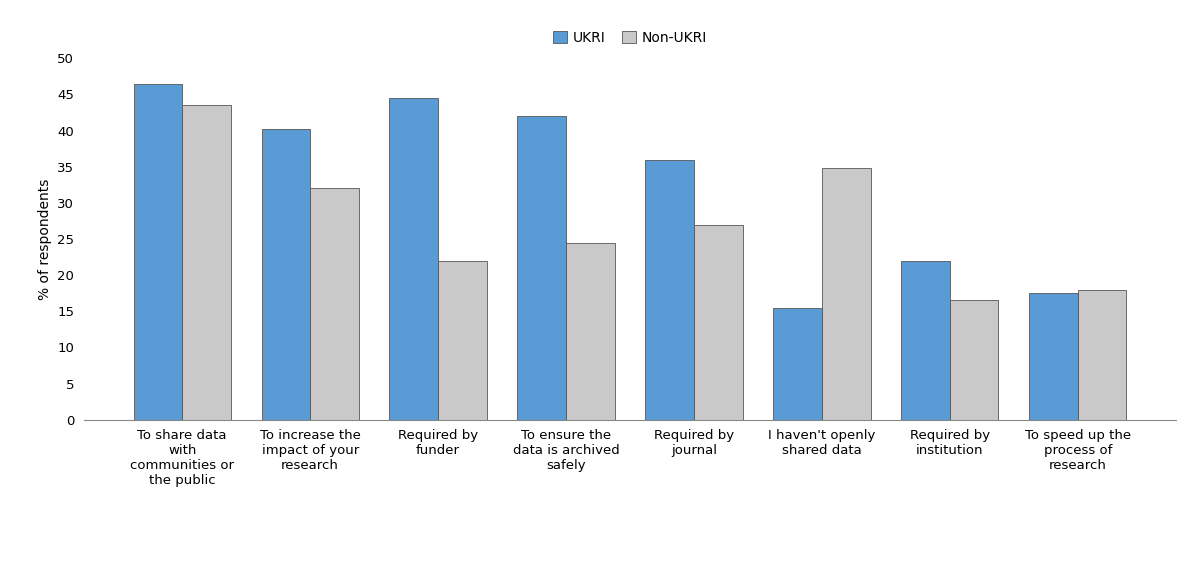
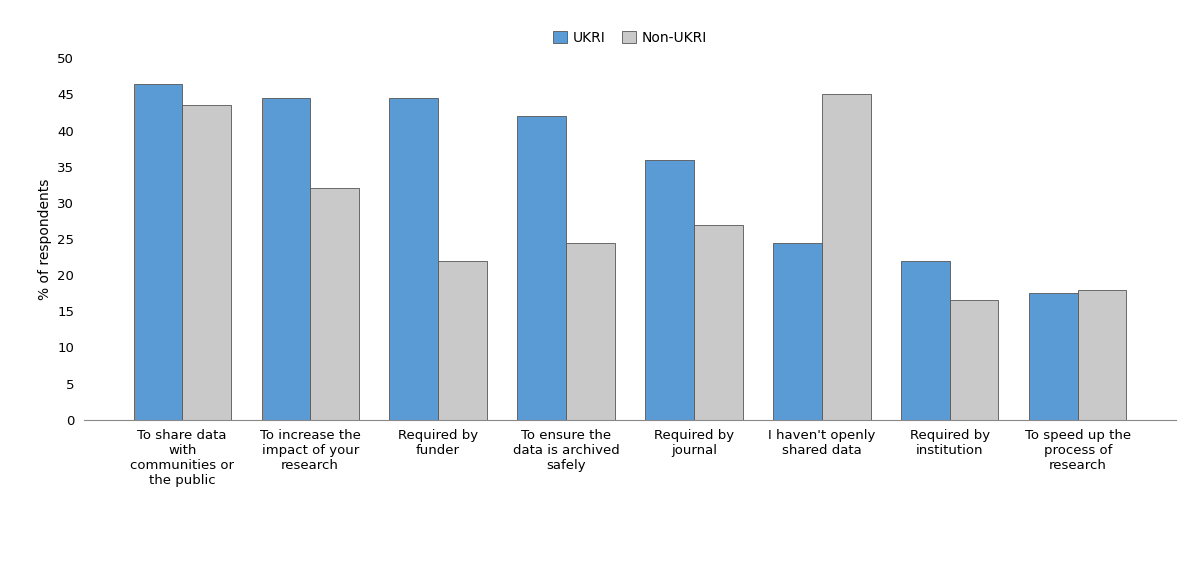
UKRI/To increase the impact of your research: 40.2 -> 44.5
UKRI/I haven't openly shared data: 15.4 -> 24.5
Non-UKRI/I haven't openly shared data: 34.8 -> 45.0
